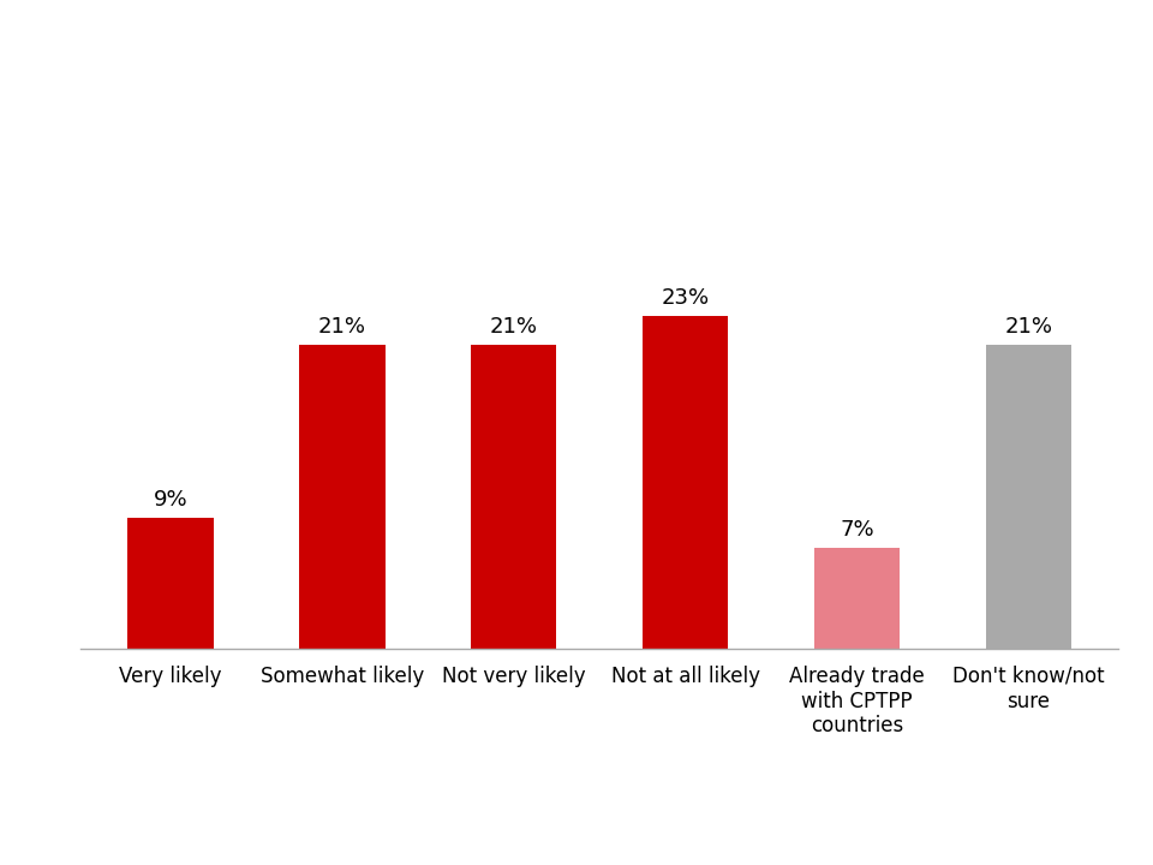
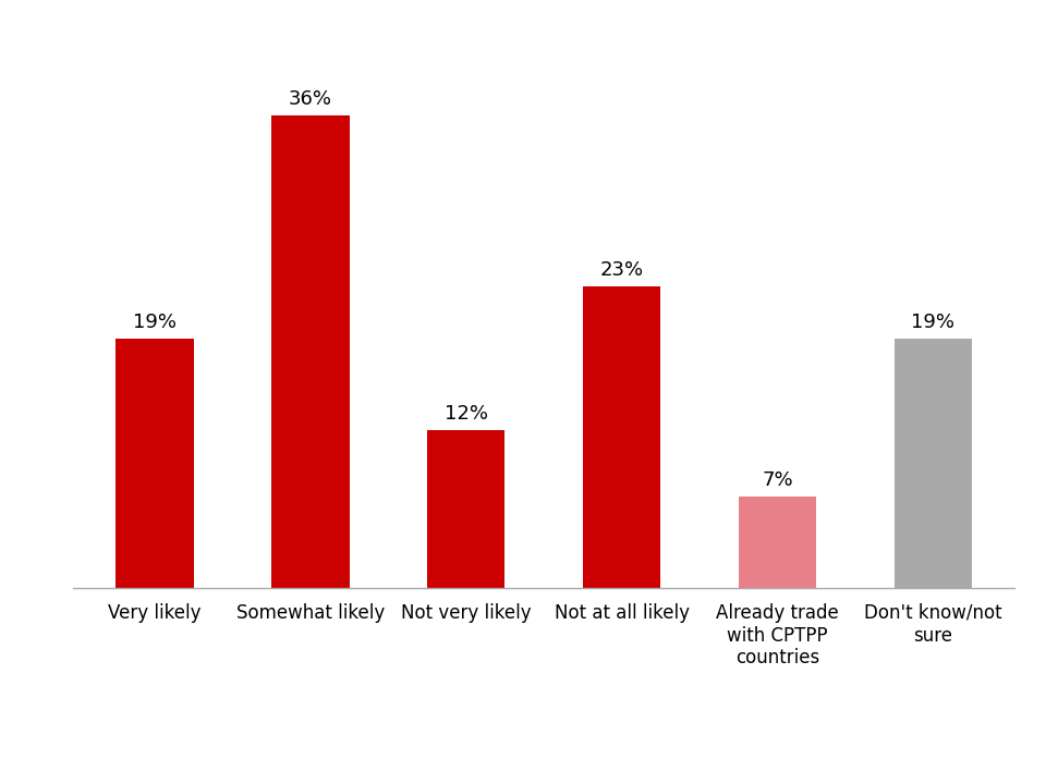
Very likely: 9% -> 19%
Somewhat likely: 21% -> 36%
Not very likely: 21% -> 12%
Don't know/not sure: 21% -> 19%
